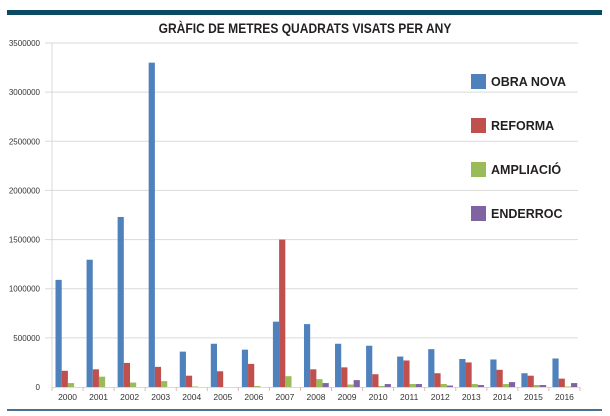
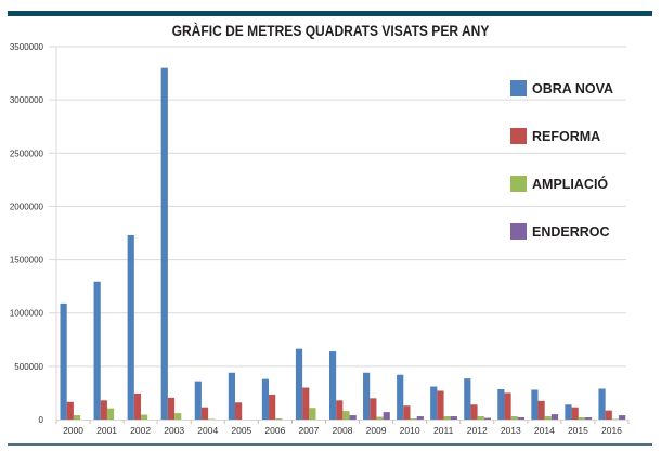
REFORMA/2007: 1500000 -> 300000
